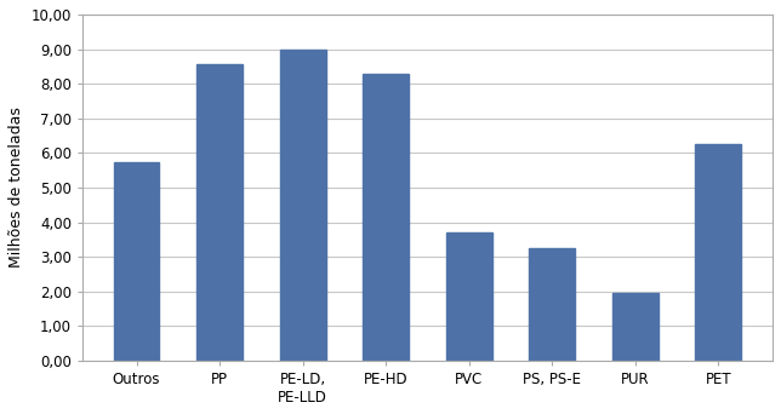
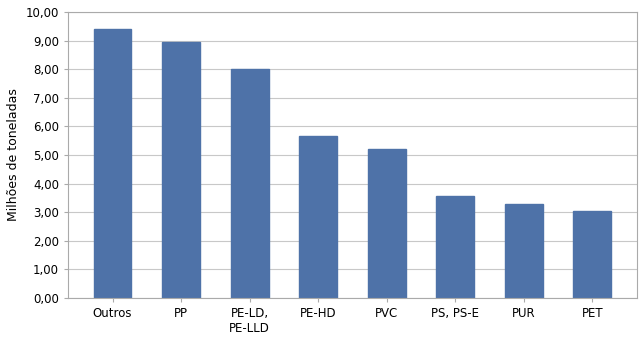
Outros: 5,75 -> 9,40
PP: 8,55 -> 8,95
PE-LD, PE-LLD: 9,00 -> 8,00
PE-HD: 8,30 -> 5,65
PVC: 3,70 -> 5,20
PS, PS-E: 3,25 -> 3,55
PUR: 1,95 -> 3,30
PET: 6,25 -> 3,05
